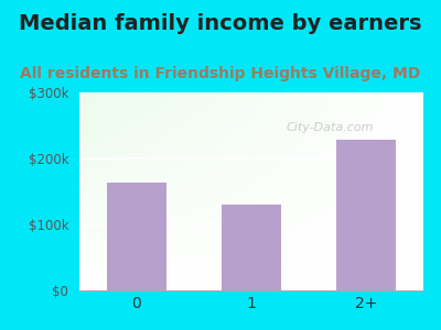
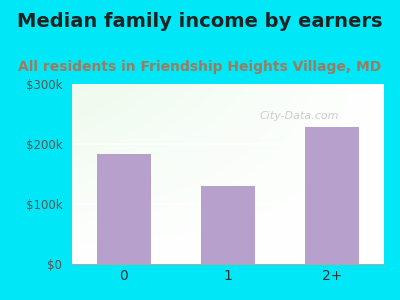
0: $164k -> $183k
